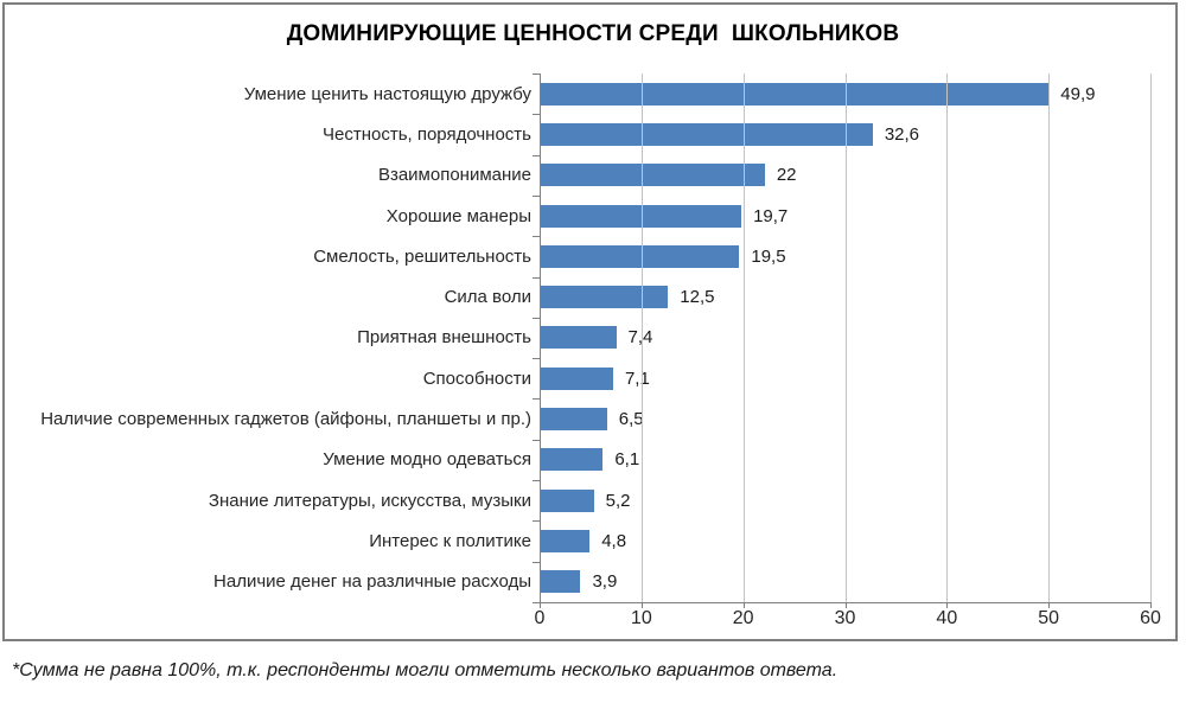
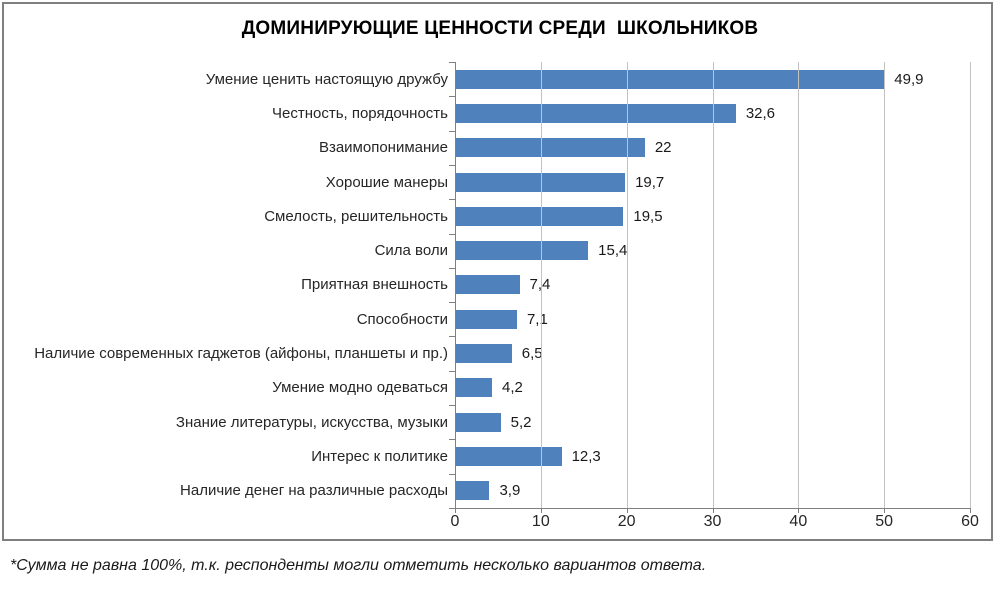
Сила воли: 12,5 -> 15,4
Умение модно одеваться: 6,1 -> 4,2
Интерес к политике: 4,8 -> 12,3
